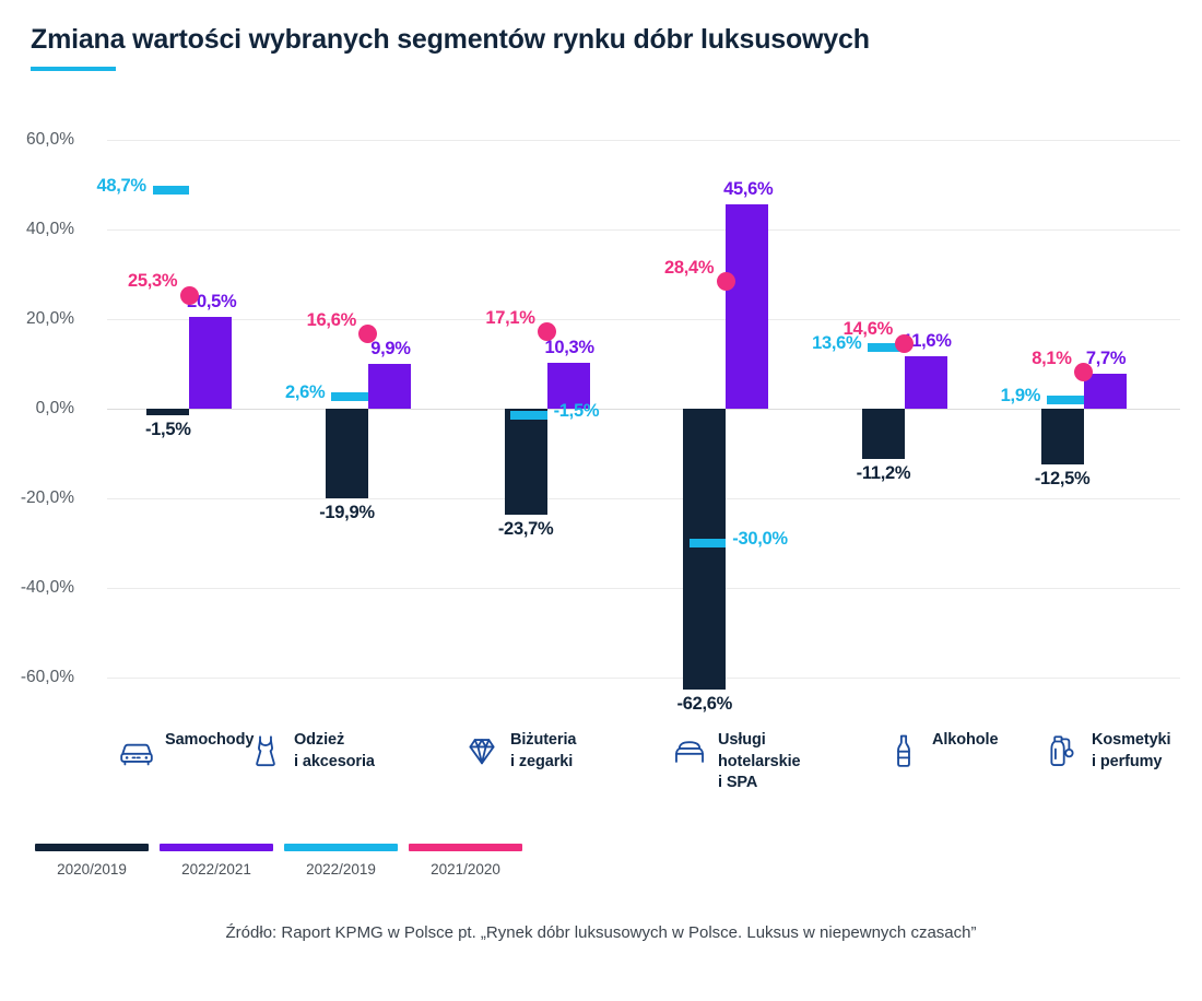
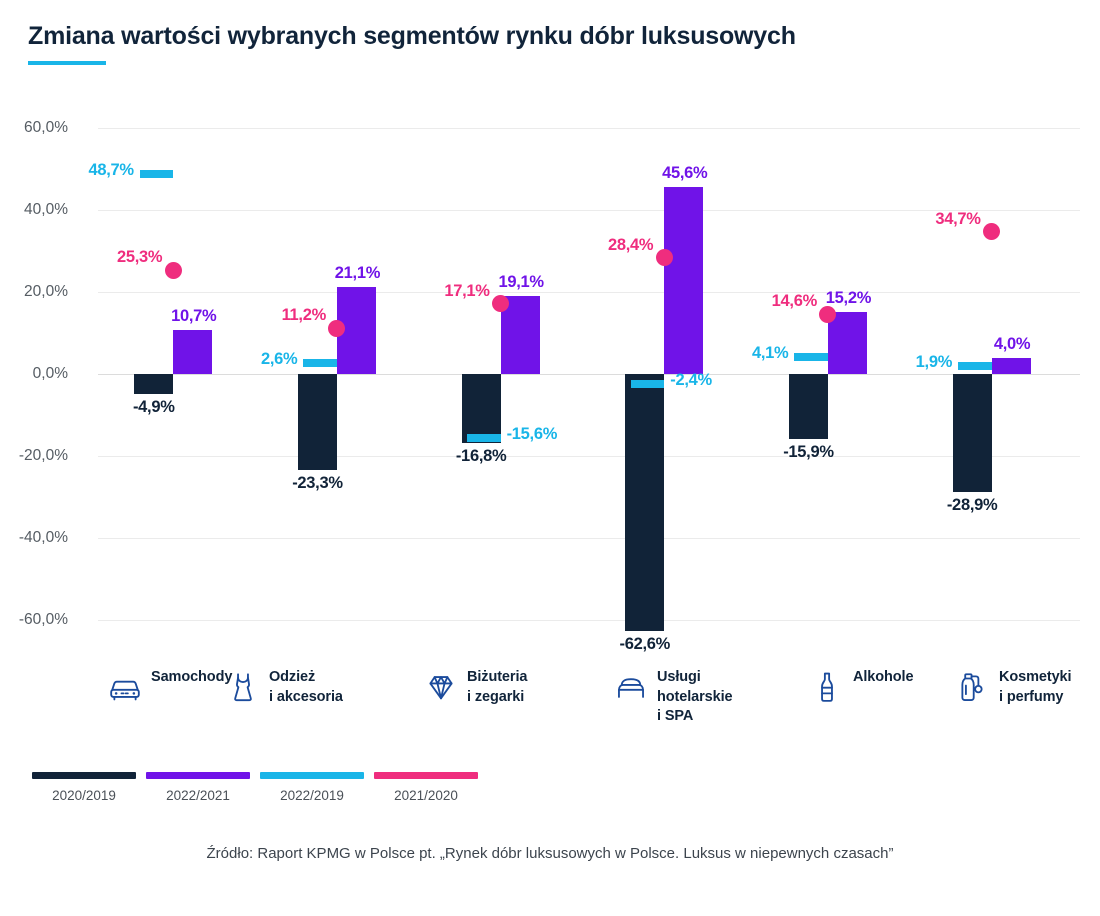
2020/2019/Samochody: -1,5% -> -4,9%
2022/2021/Samochody: 20,5% -> 10,7%
2020/2019/Odzież i akcesoria: -19,9% -> -23,3%
2022/2021/Odzież i akcesoria: 9,9% -> 21,1%
2021/2020/Odzież i akcesoria: 16,6% -> 11,2%
2020/2019/Biżuteria i zegarki: -23,7% -> -16,8%
2022/2021/Biżuteria i zegarki: 10,3% -> 19,1%
2022/2019/Biżuteria i zegarki: -1,5% -> -15,6%
2022/2019/Usługi hotelarskie i SPA: -30,0% -> -2,4%
2020/2019/Alkohole: -11,2% -> -15,9%
2022/2021/Alkohole: 11,6% -> 15,2%
2022/2019/Alkohole: 13,6% -> 4,1%
2020/2019/Kosmetyki i perfumy: -12,5% -> -28,9%
2022/2021/Kosmetyki i perfumy: 7,7% -> 4,0%
2021/2020/Kosmetyki i perfumy: 8,1% -> 34,7%
